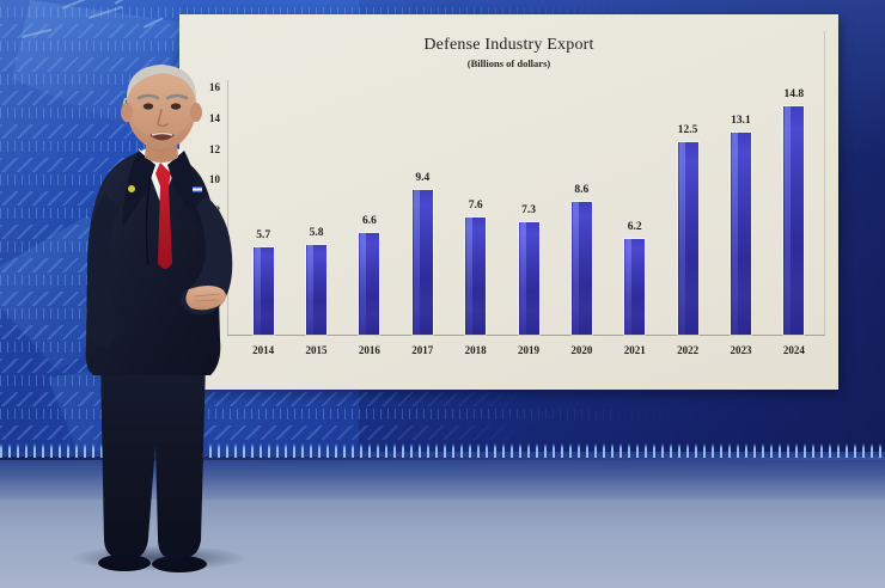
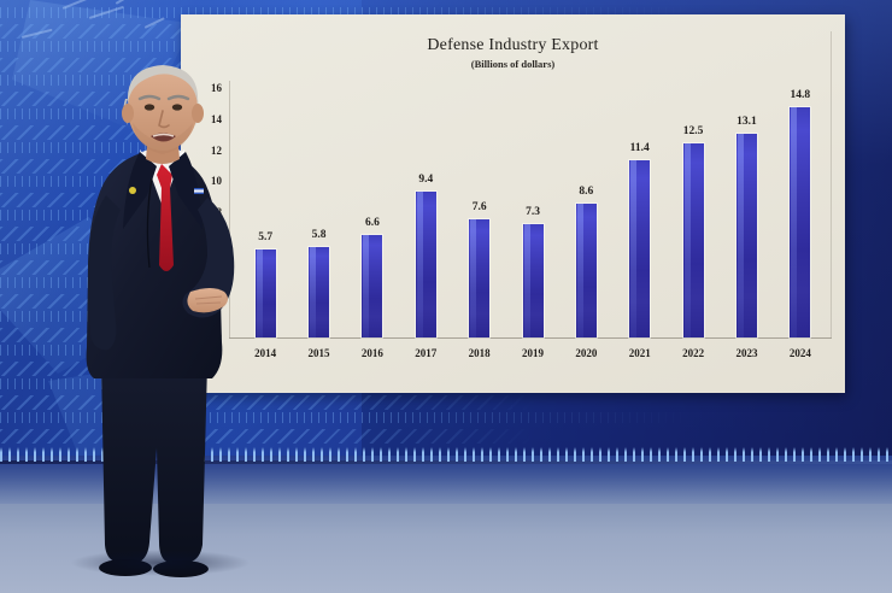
2021: 6.2 -> 11.4
